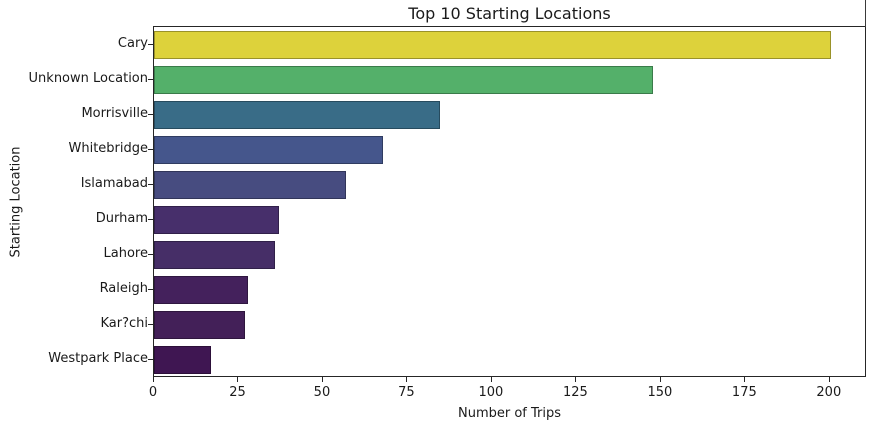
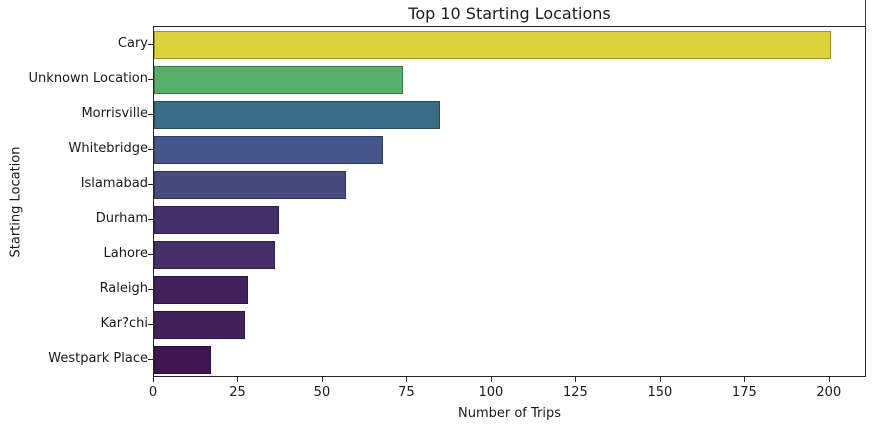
Unknown Location: 148 -> 74
